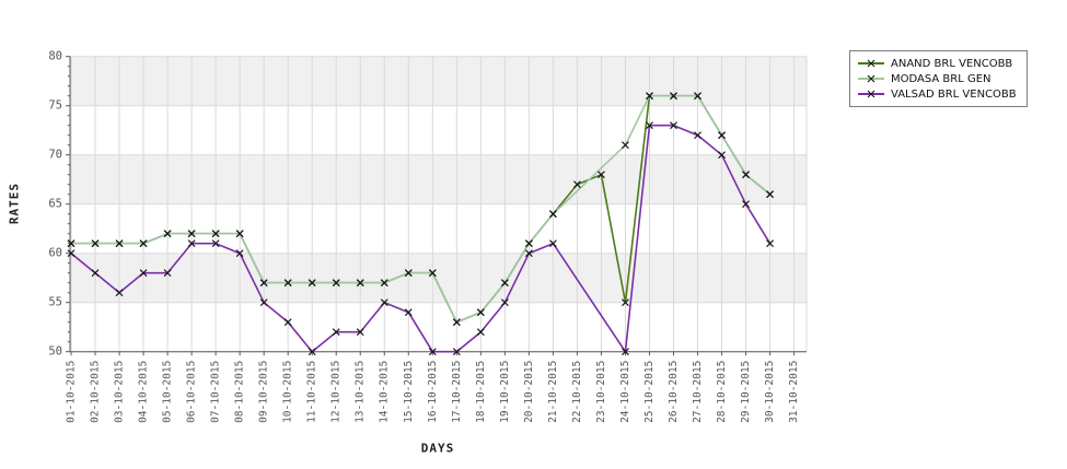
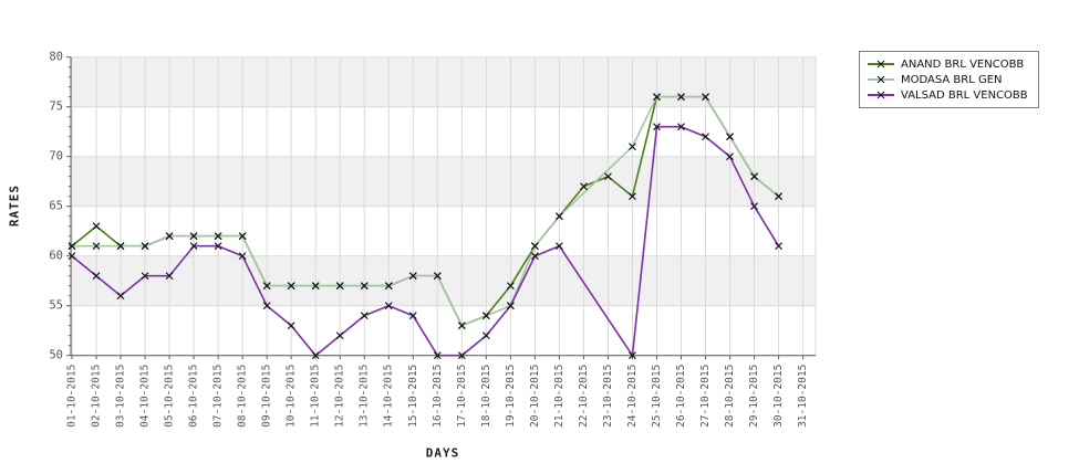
ANAND BRL VENCOBB/02-10-2015: 61 -> 63
VALSAD BRL VENCOBB/13-10-2015: 52 -> 54
MODASA BRL GEN/19-10-2015: 57 -> 55
ANAND BRL VENCOBB/24-10-2015: 55 -> 66
